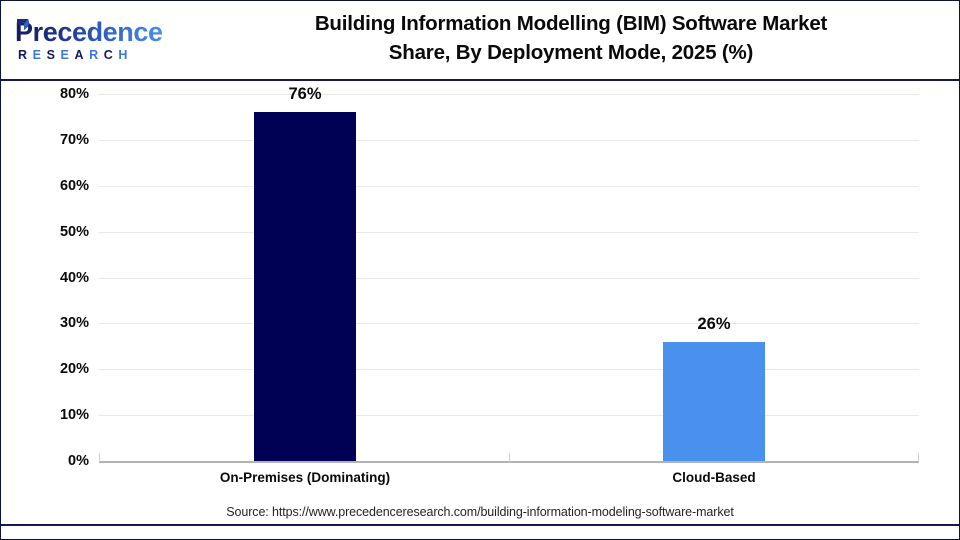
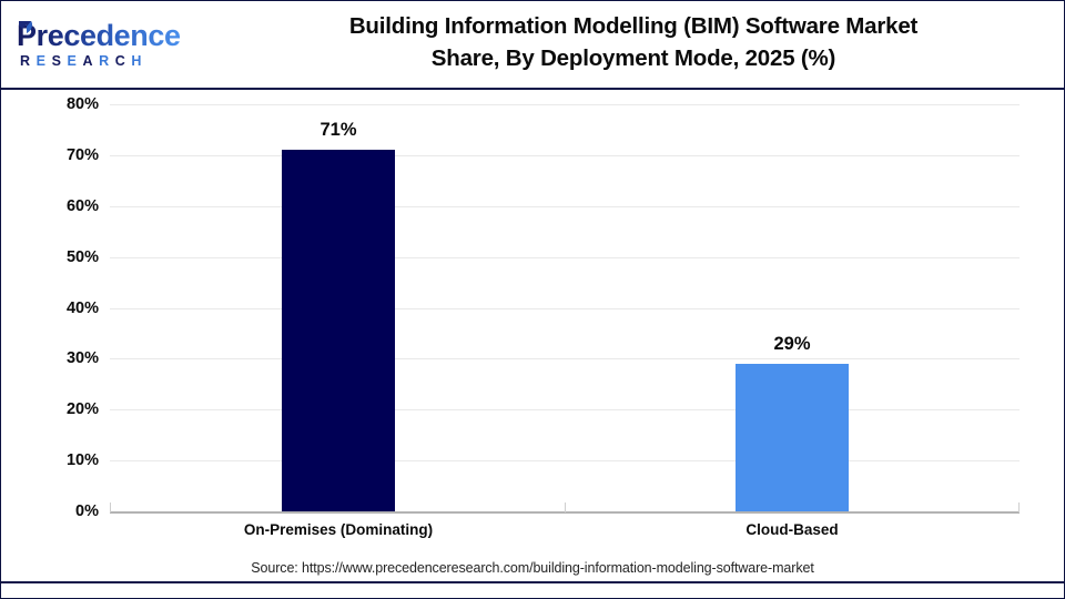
On-Premises (Dominating): 76% -> 71%
Cloud-Based: 26% -> 29%
